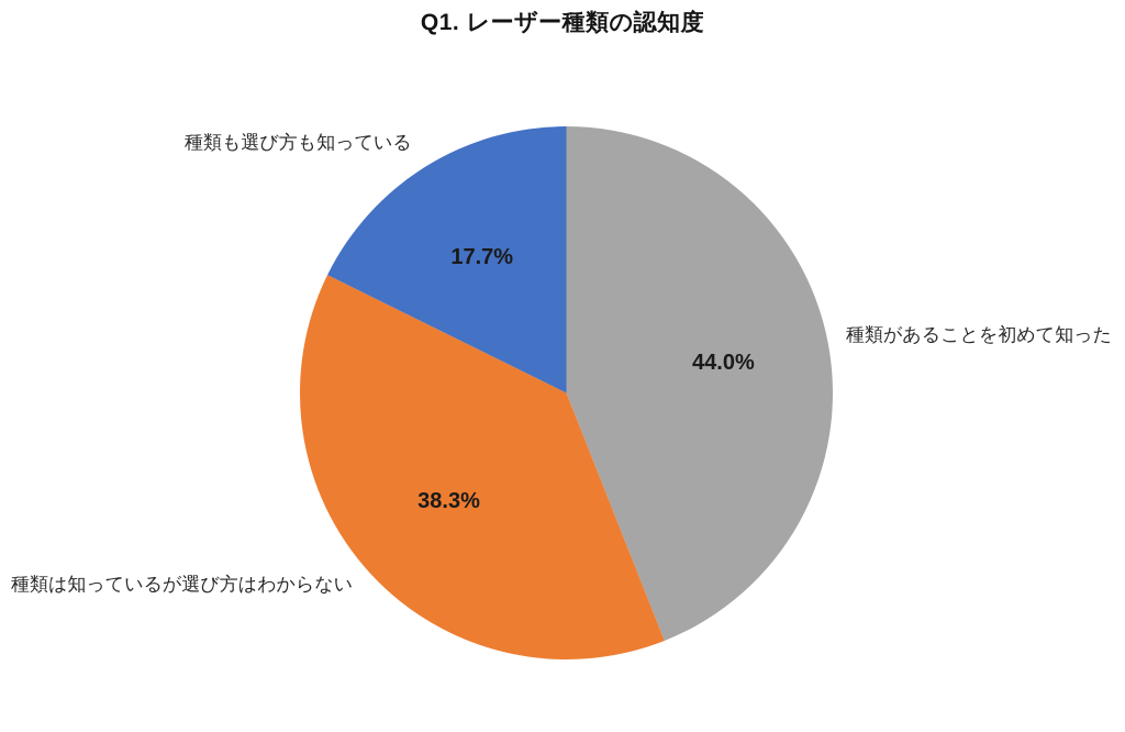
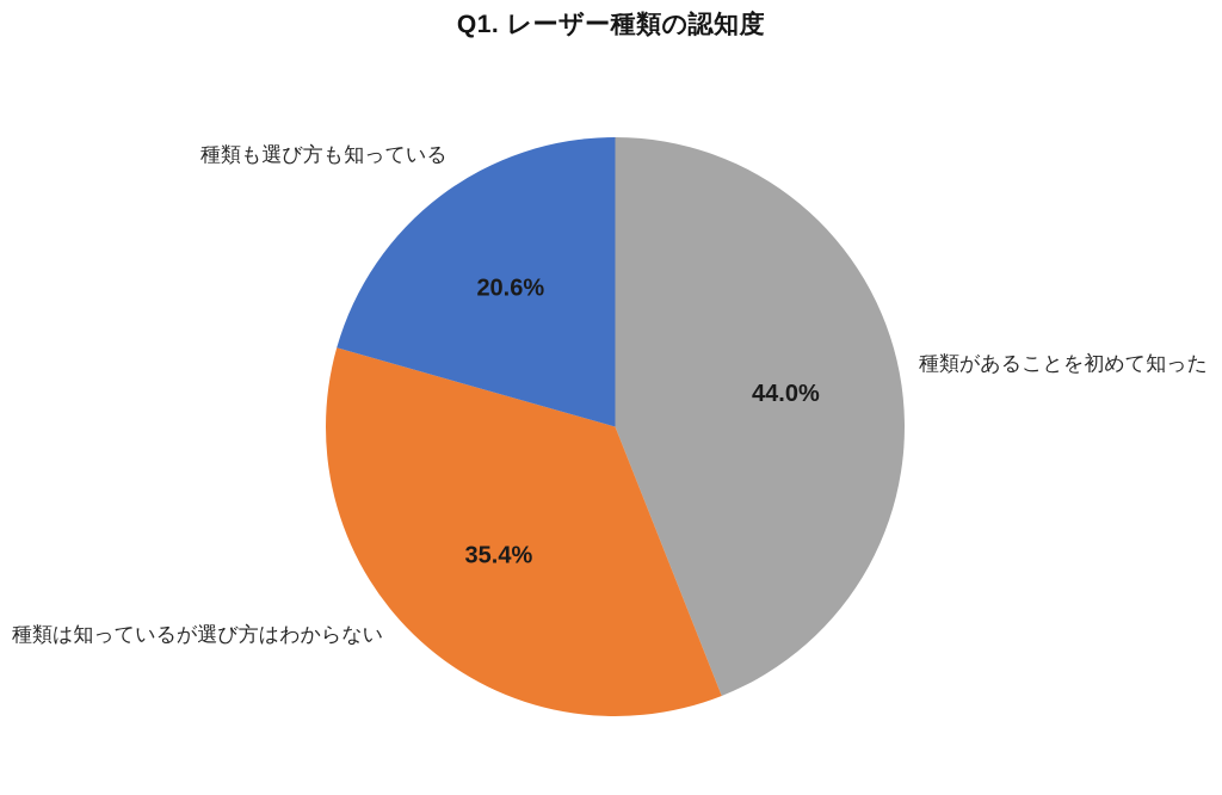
種類は知っているが選び方はわからない: 38.3% -> 35.4%
種類も選び方も知っている: 17.7% -> 20.6%
